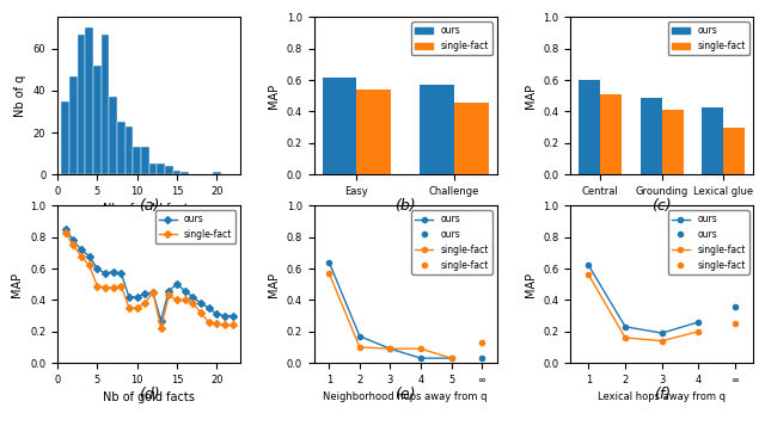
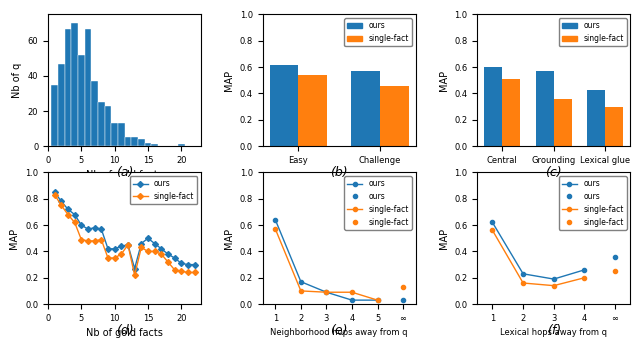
ours/Grounding: 0.49 -> 0.57
single-fact/Grounding: 0.41 -> 0.36
